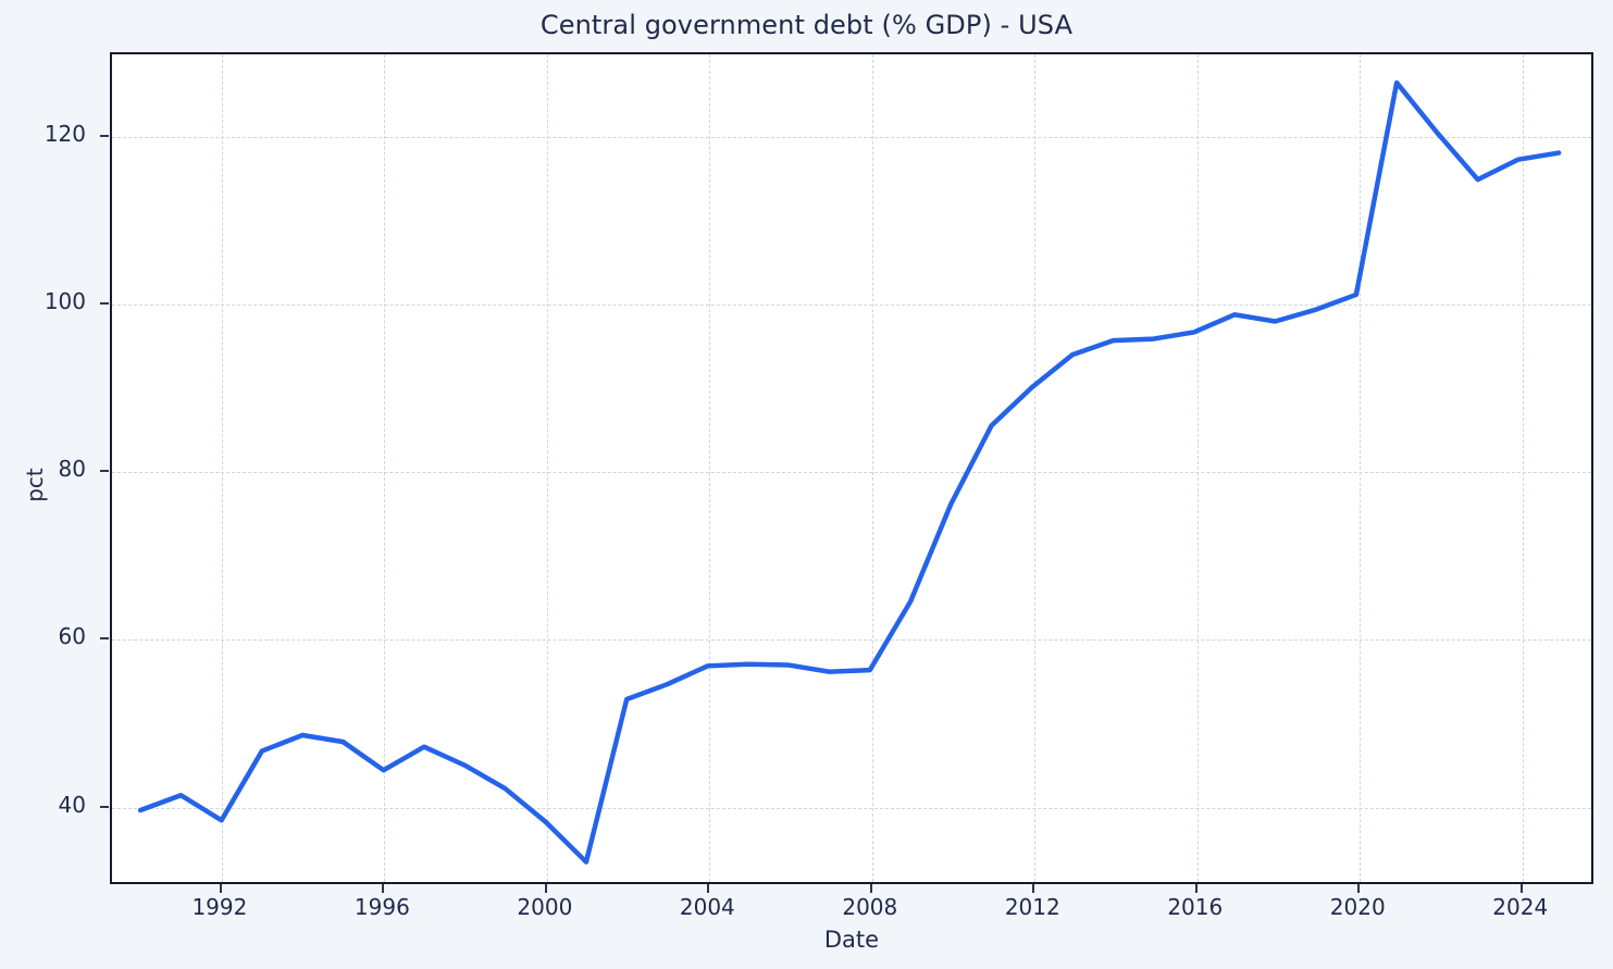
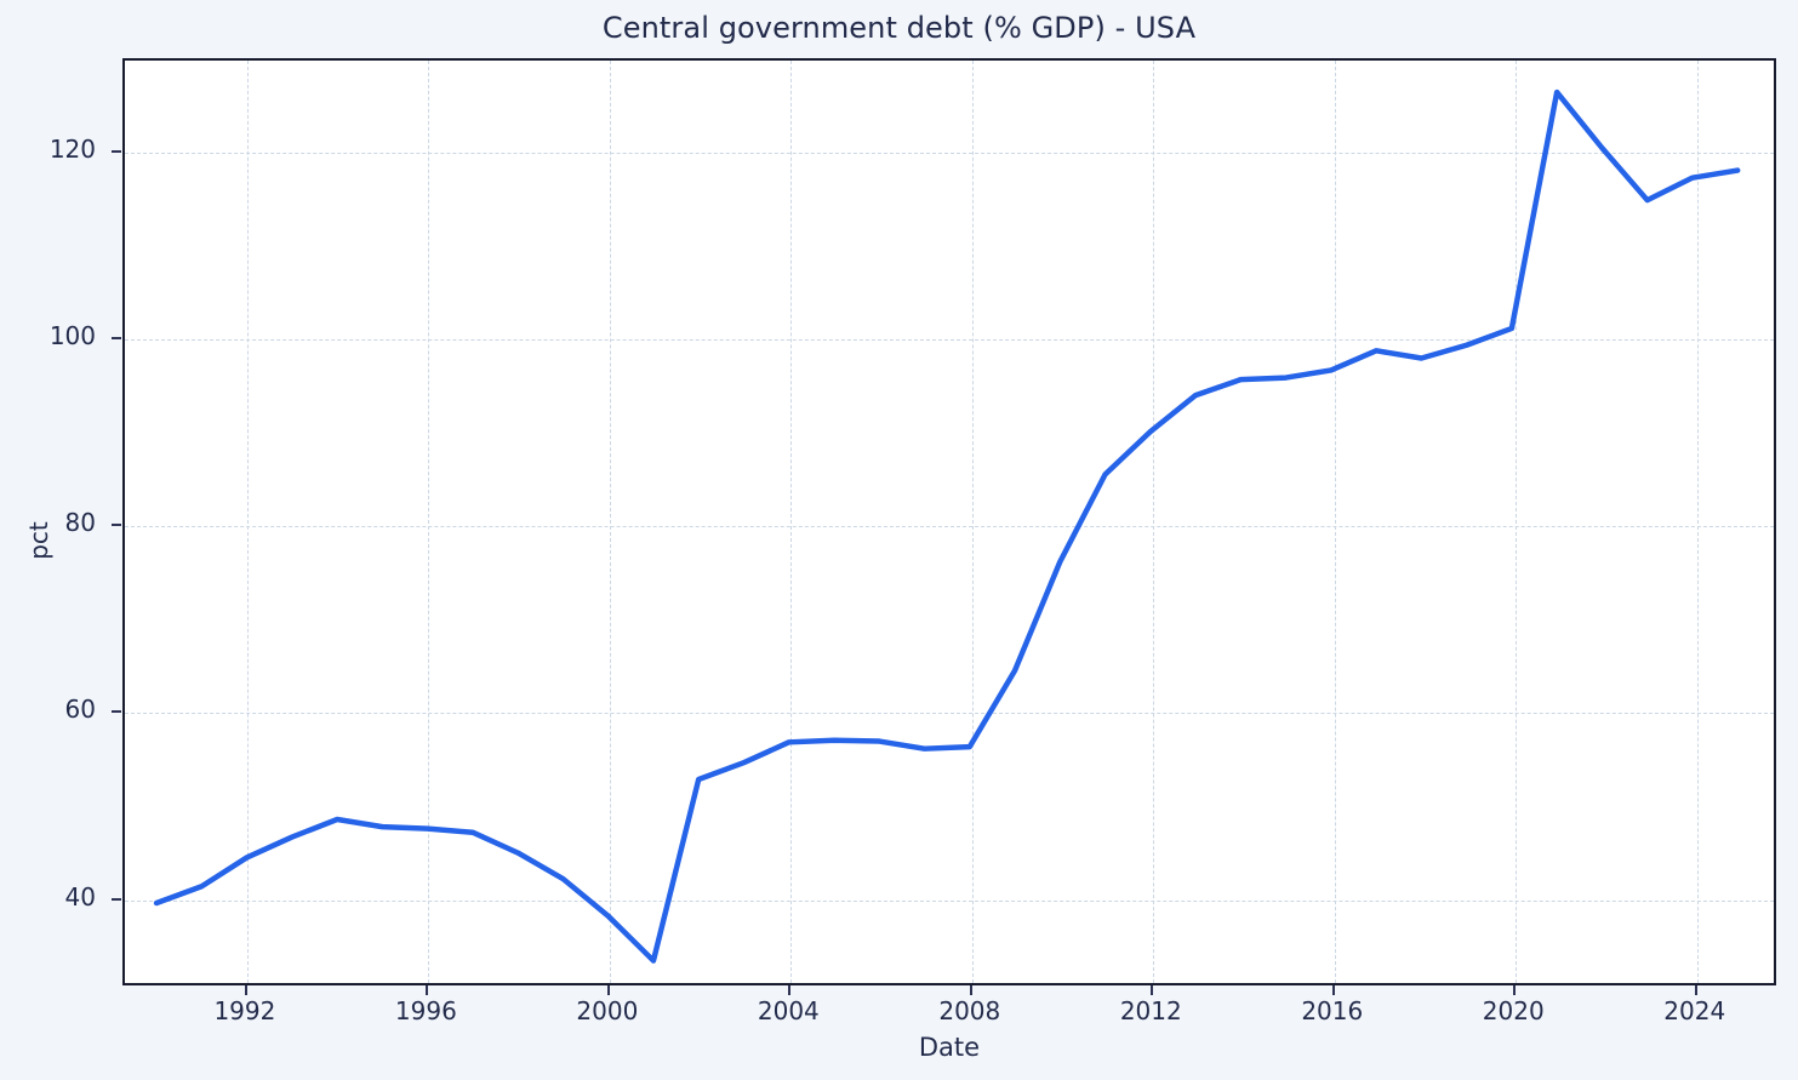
1992: 38 -> 44
1996: 44 -> 47
